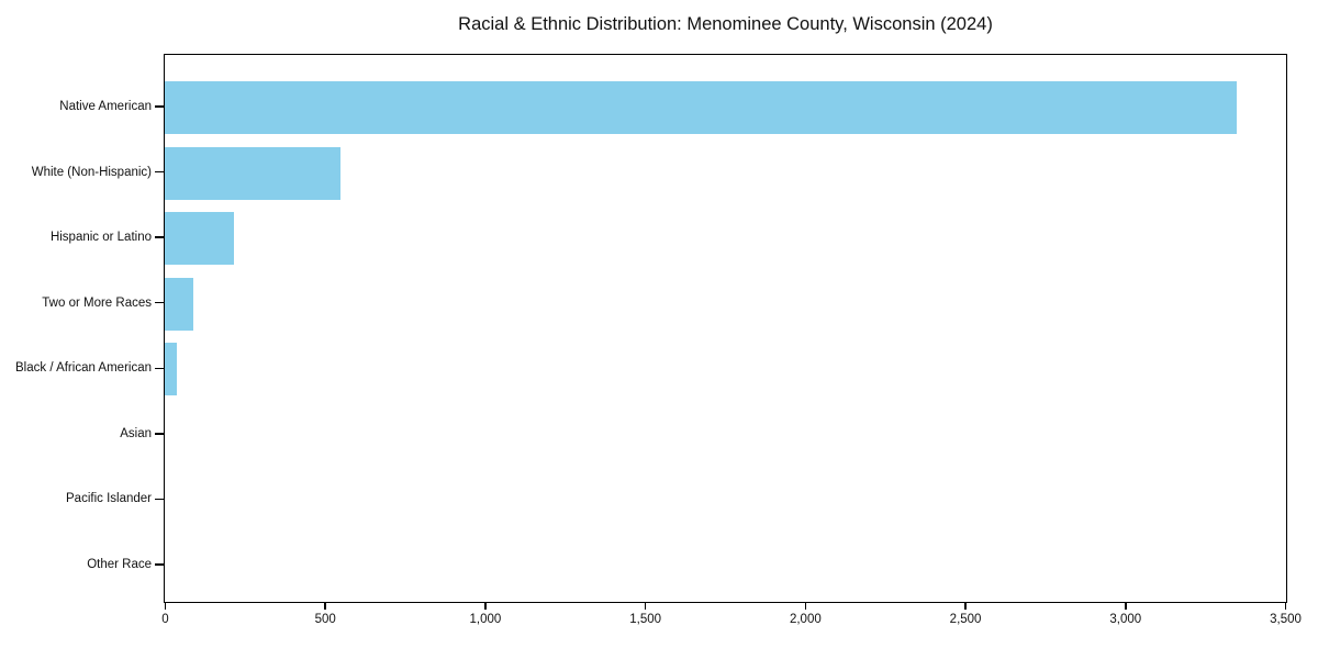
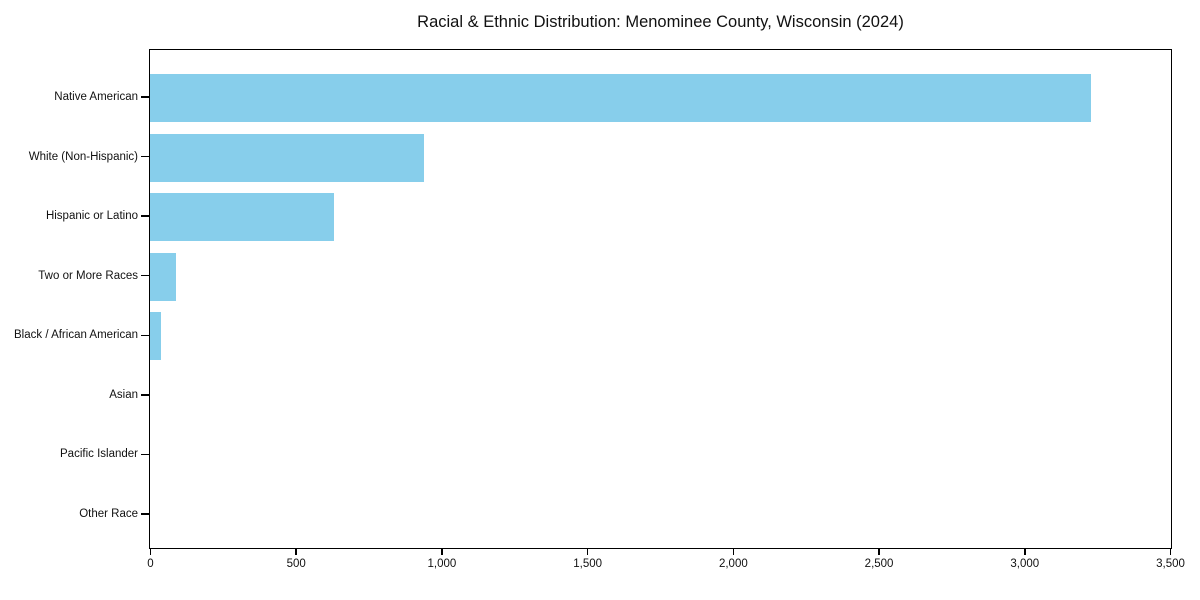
Native American: 3350 -> 3230
White (Non-Hispanic): 550 -> 940
Hispanic or Latino: 220 -> 630
